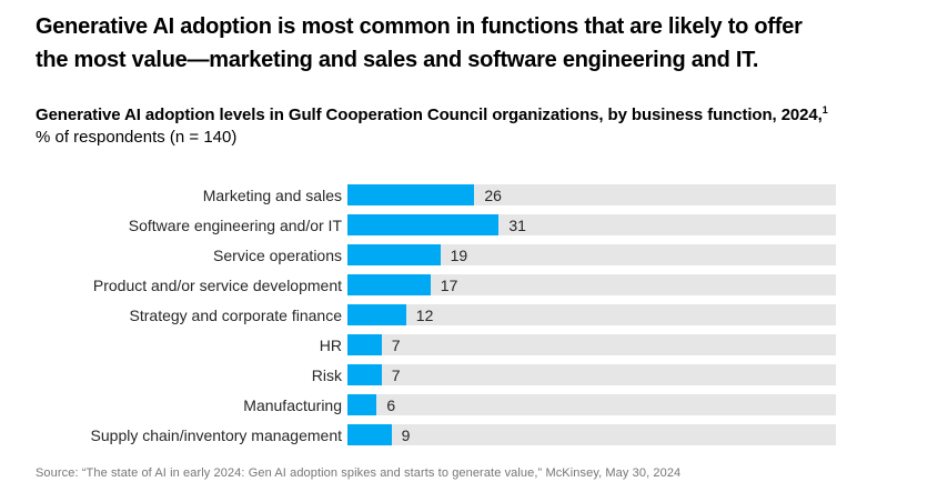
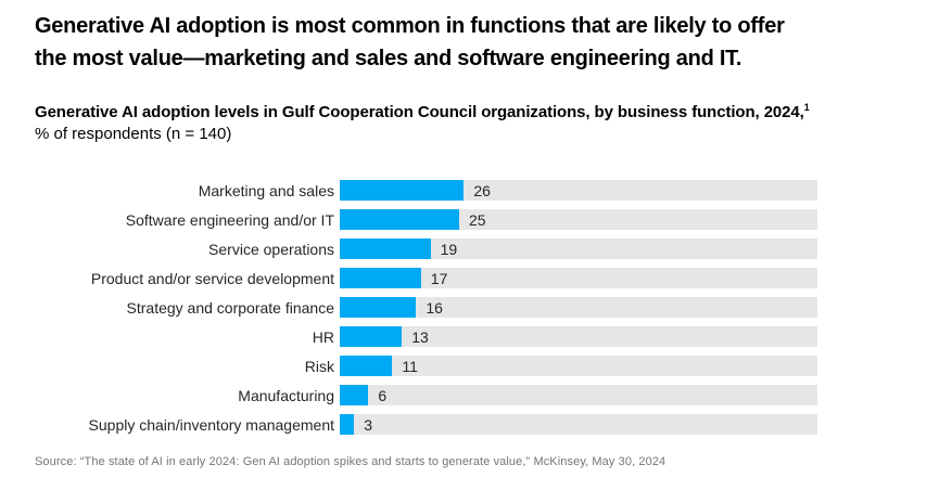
Software engineering and/or IT: 31 -> 25
Strategy and corporate finance: 12 -> 16
HR: 7 -> 13
Risk: 7 -> 11
Supply chain/inventory management: 9 -> 3
